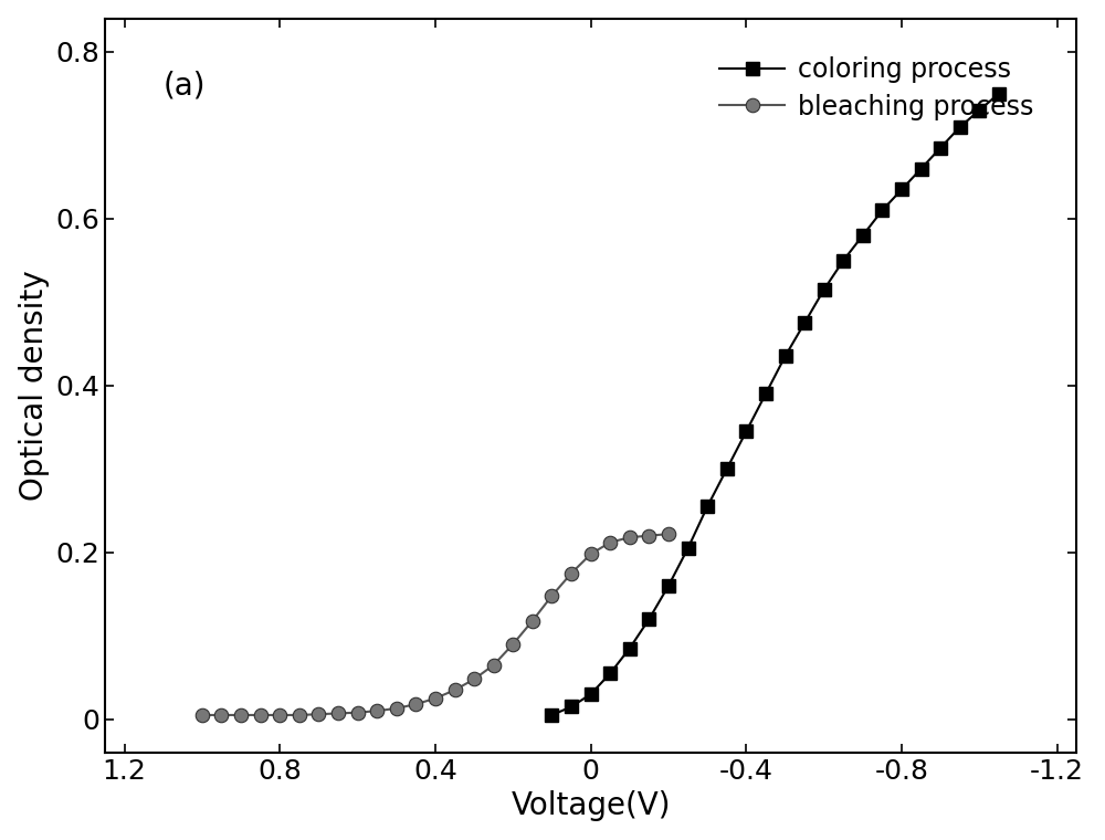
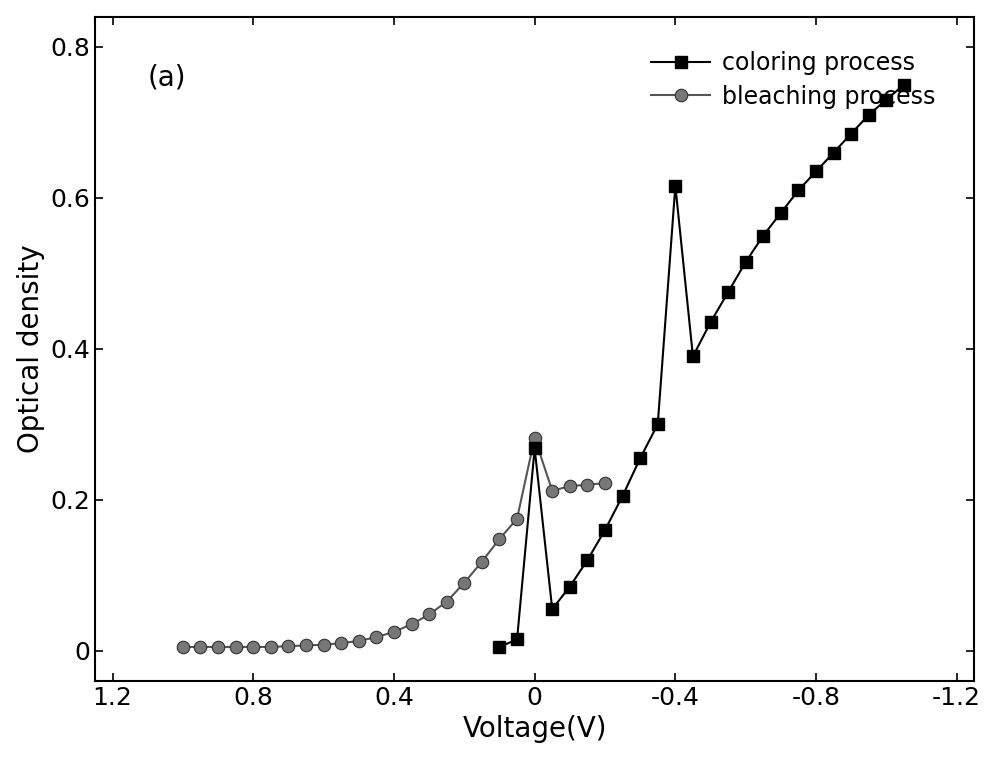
coloring process/0: 0.030 -> 0.268
bleaching process/0: 0.198 -> 0.282
coloring process/-0.4: 0.345 -> 0.616
